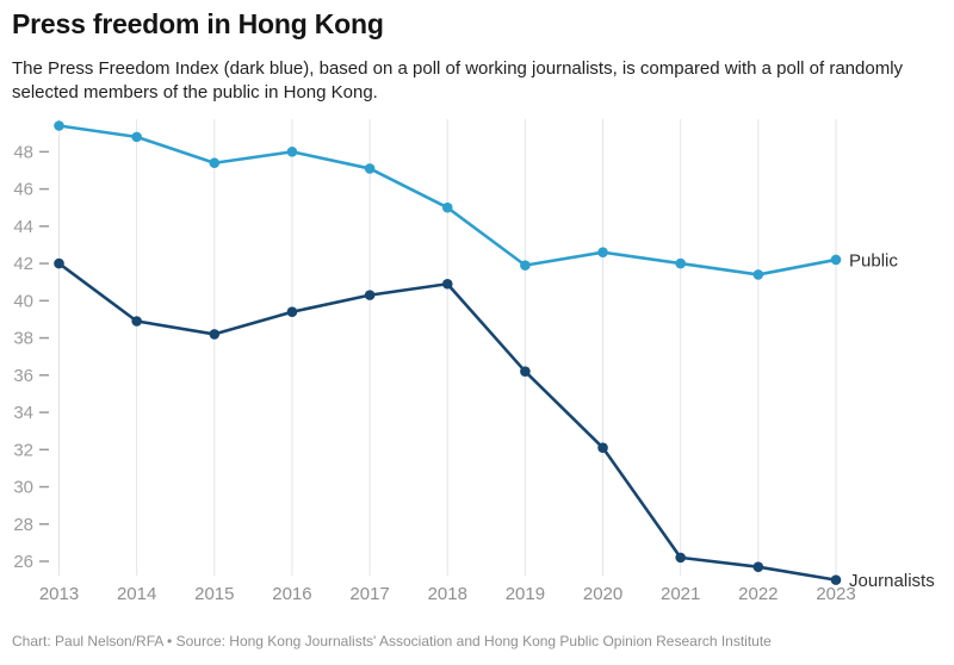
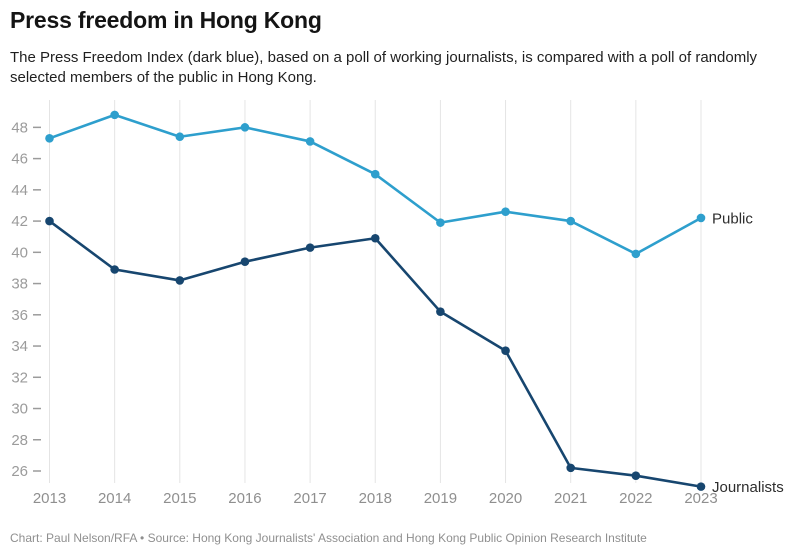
Public/2013: 49.4 -> 47.3
Journalists/2020: 32.1 -> 33.7
Public/2022: 41.4 -> 39.9
